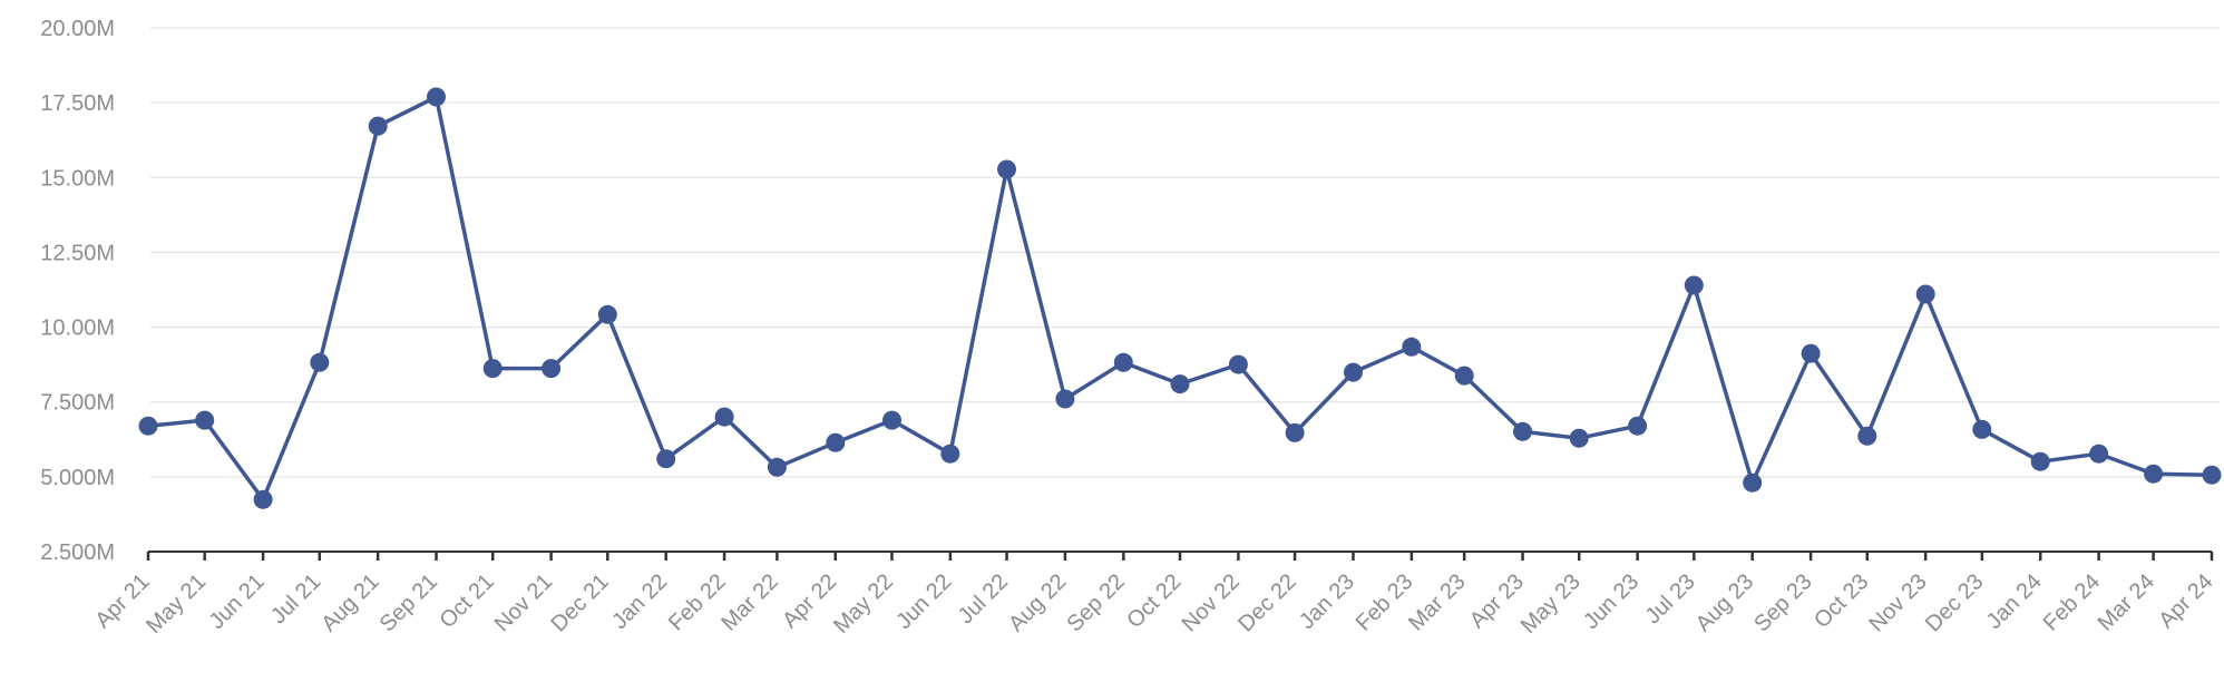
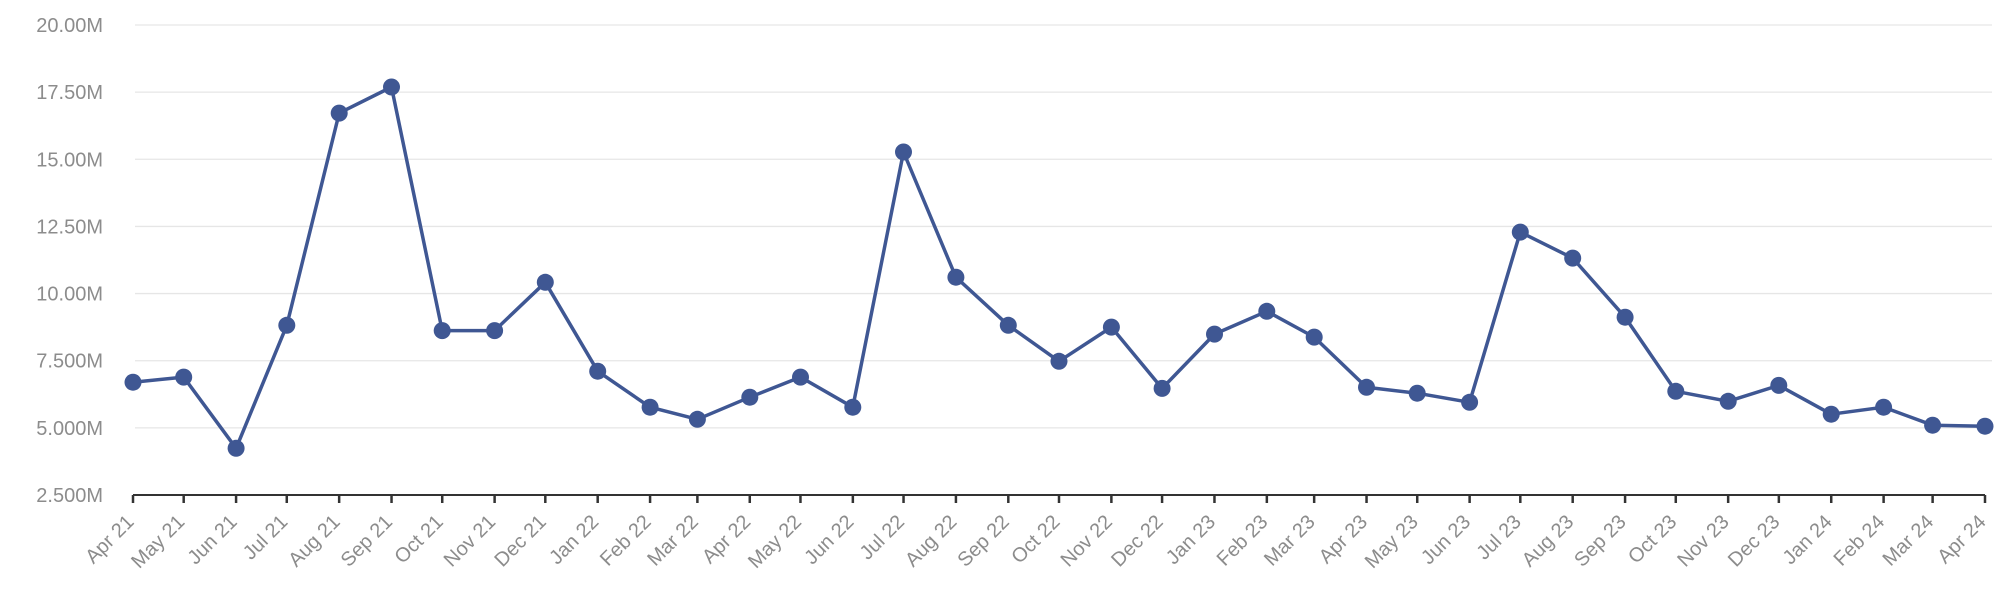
Jan 22: 5.6M -> 7.1M
Feb 22: 7.0M -> 5.8M
Aug 22: 7.6M -> 10.6M
Oct 22: 8.1M -> 7.5M
Jun 23: 6.7M -> 6.0M
Jul 23: 11.4M -> 12.3M
Aug 23: 4.8M -> 11.3M
Nov 23: 11.1M -> 6.0M
